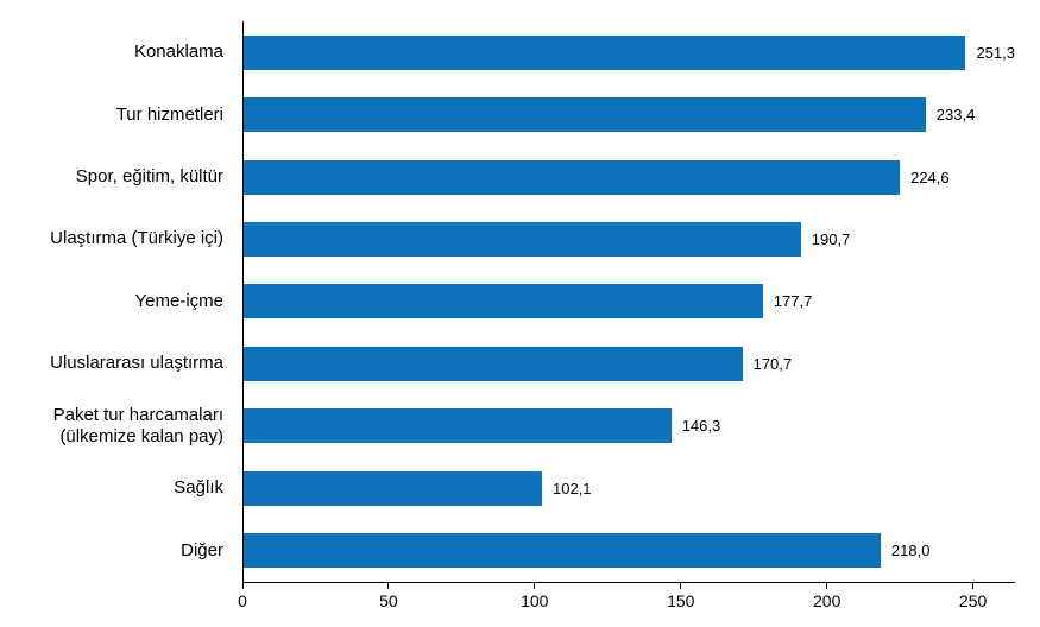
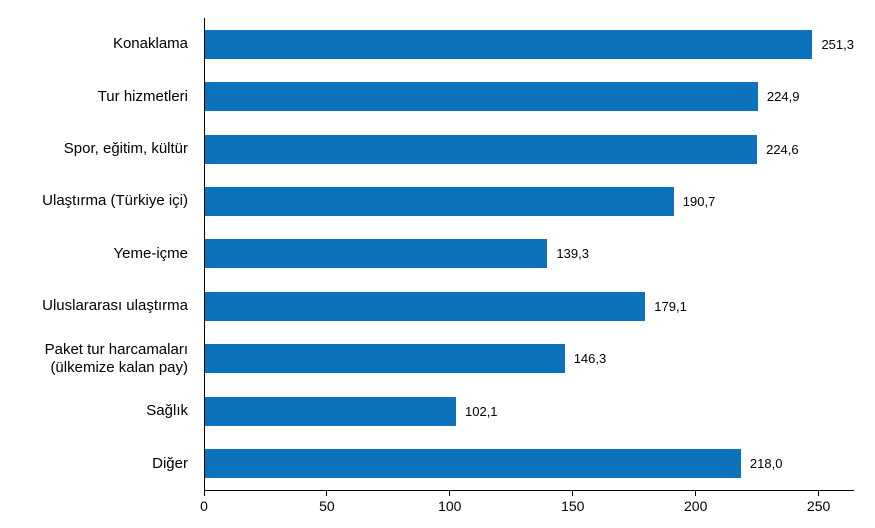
Tur hizmetleri: 233,4 -> 224,9
Yeme-içme: 177,7 -> 139,3
Uluslararası ulaştırma: 170,7 -> 179,1
